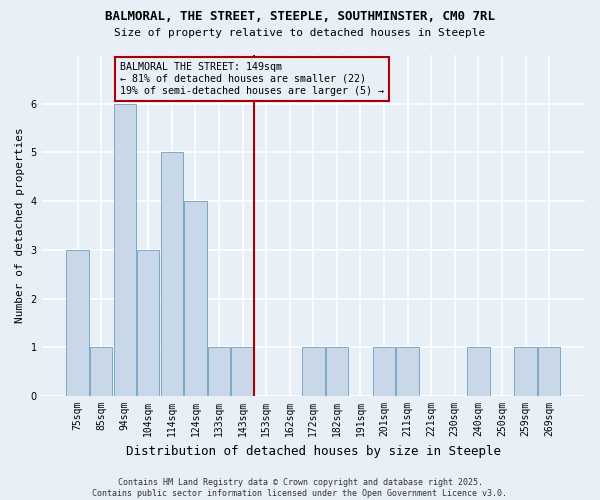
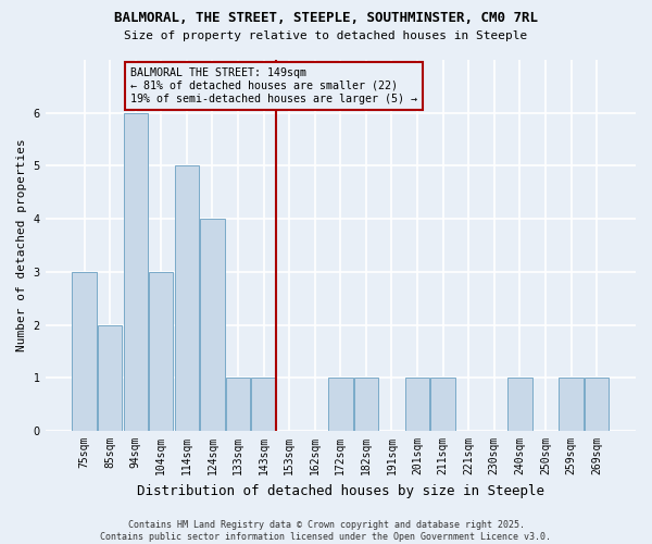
85sqm: 1 -> 2
